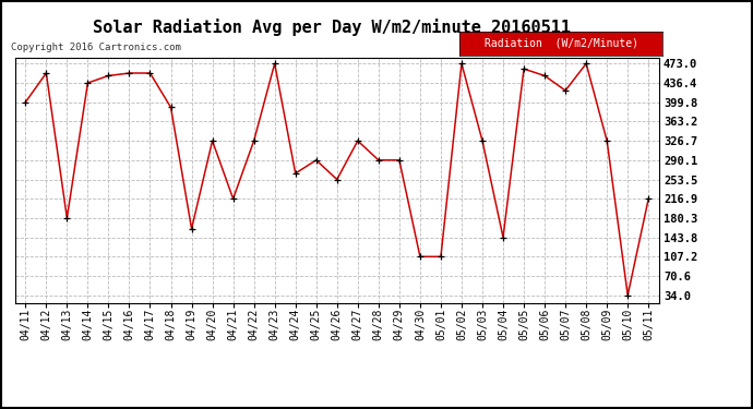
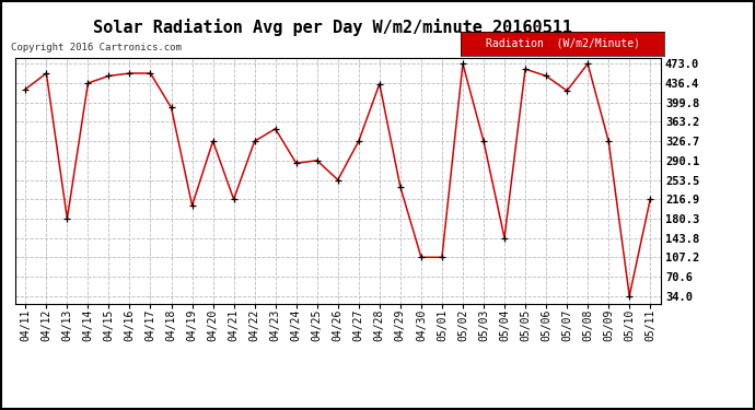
04/11: 400 -> 425
04/19: 160 -> 205
04/23: 473 -> 350
04/24: 265 -> 285
04/28: 290 -> 435
04/29: 290 -> 240
